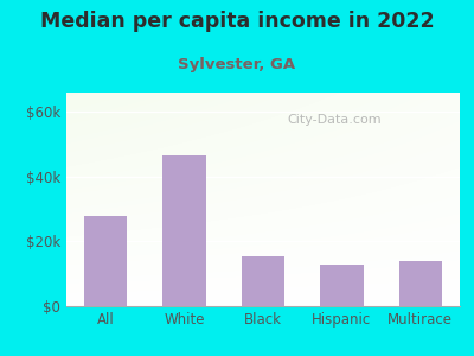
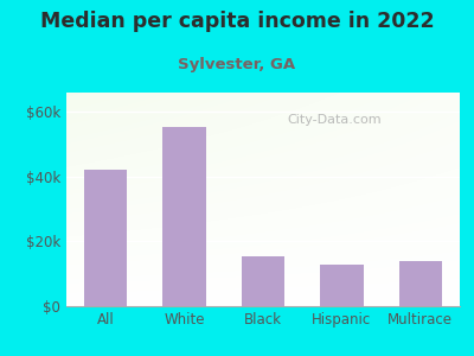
All: $28.0k -> $42.0k
White: $46.5k -> $55.5k
